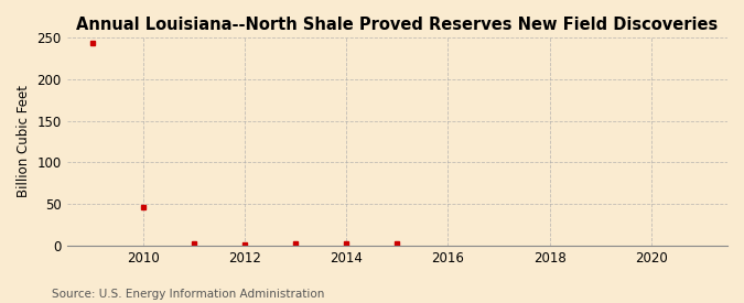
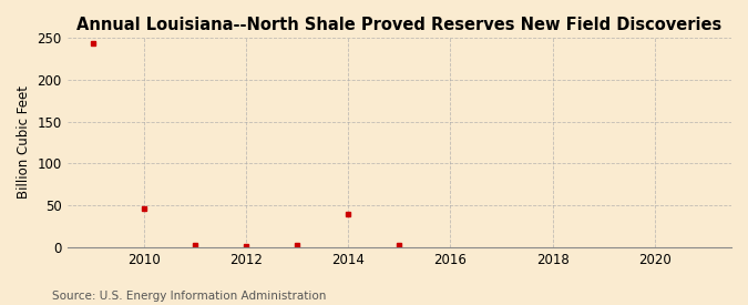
2014: 2 -> 40
